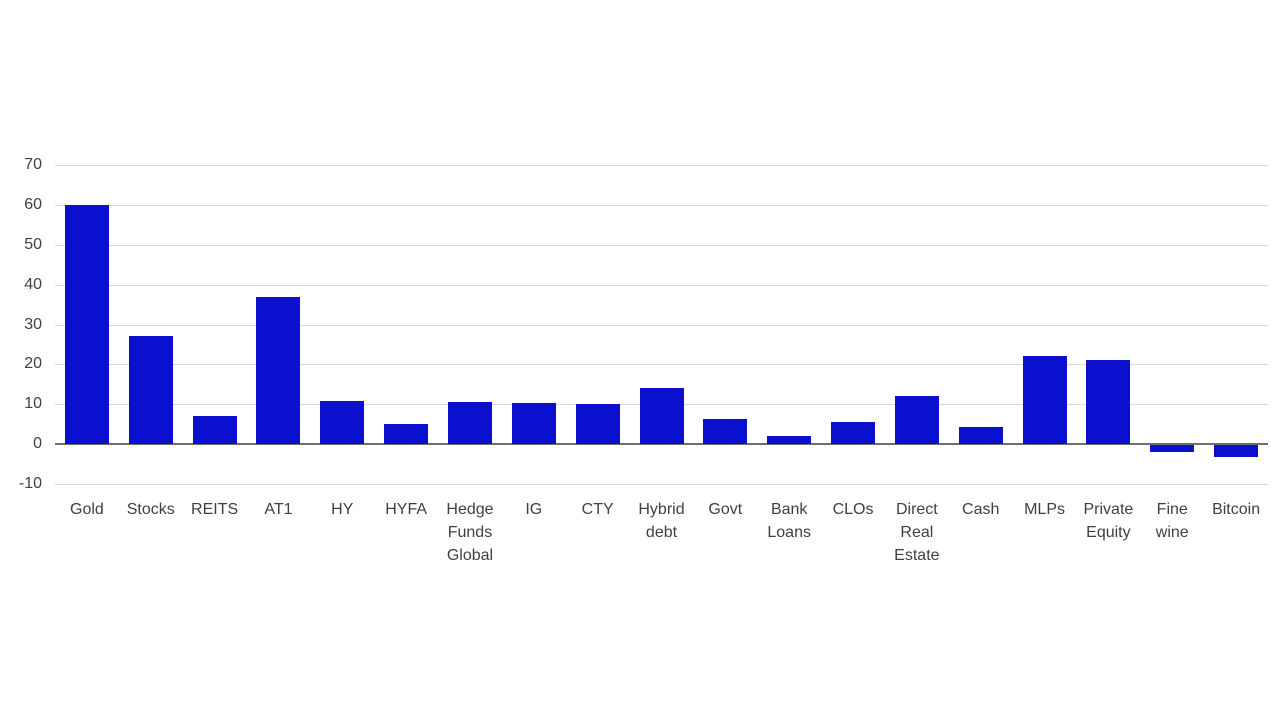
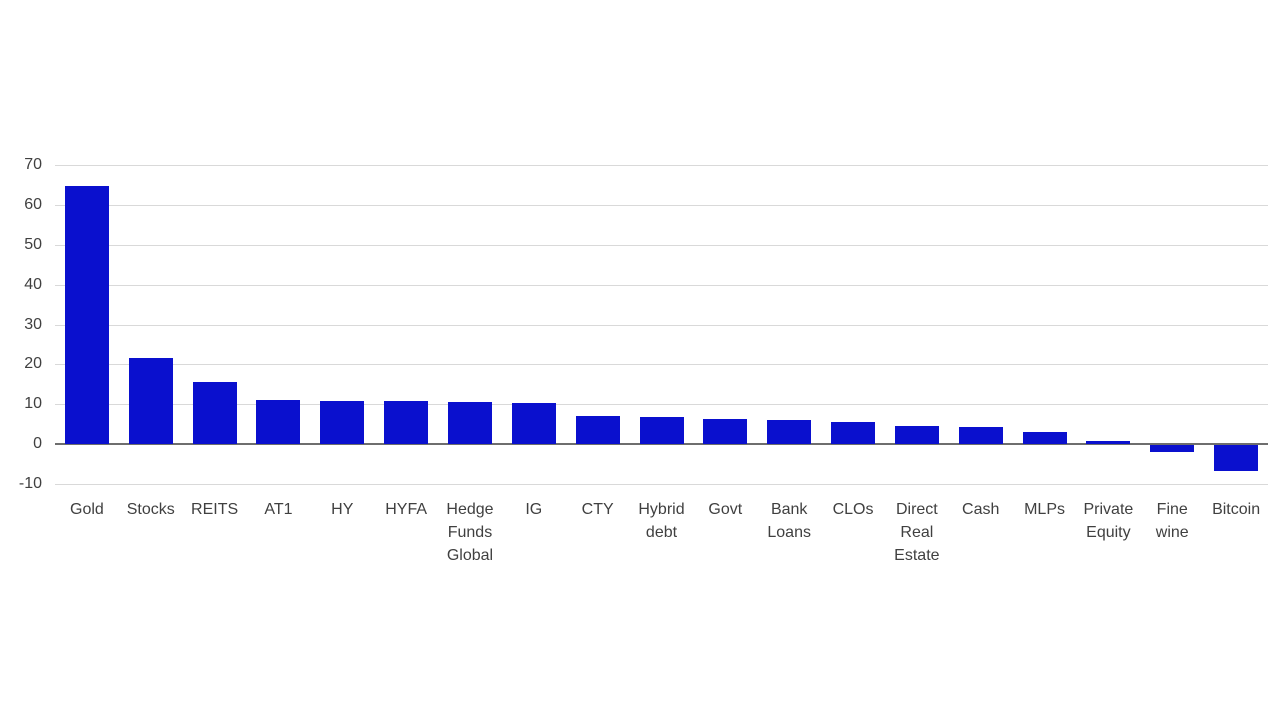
Gold: 60 -> 65
Stocks: 27 -> 22
REITS: 7 -> 16
AT1: 37 -> 11
HYFA: 5 -> 11
CTY: 10 -> 7
Hybrid debt: 14 -> 7
Bank Loans: 2 -> 6
Direct Real Estate: 12 -> 5
MLPs: 22 -> 3
Private Equity: 21 -> 1
Bitcoin: -3 -> -6
